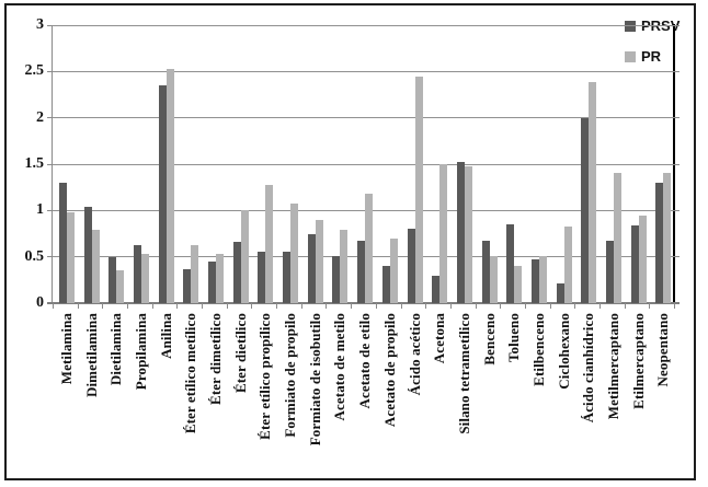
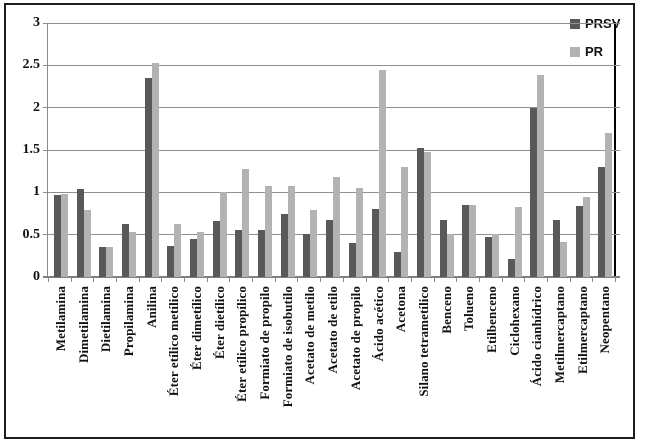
PRSV/Metilamina: 1.3 -> 1.0
PRSV/Dietilamina: 0.5 -> 0.3
PR/Formiato de isobutilo: 0.9 -> 1.1
PR/Acetato de propilo: 0.7 -> 1.1
PR/Acetona: 1.5 -> 1.3
PR/Tolueno: 0.4 -> 0.8
PR/Metilmercaptano: 1.4 -> 0.4
PR/Neopentano: 1.4 -> 1.7
